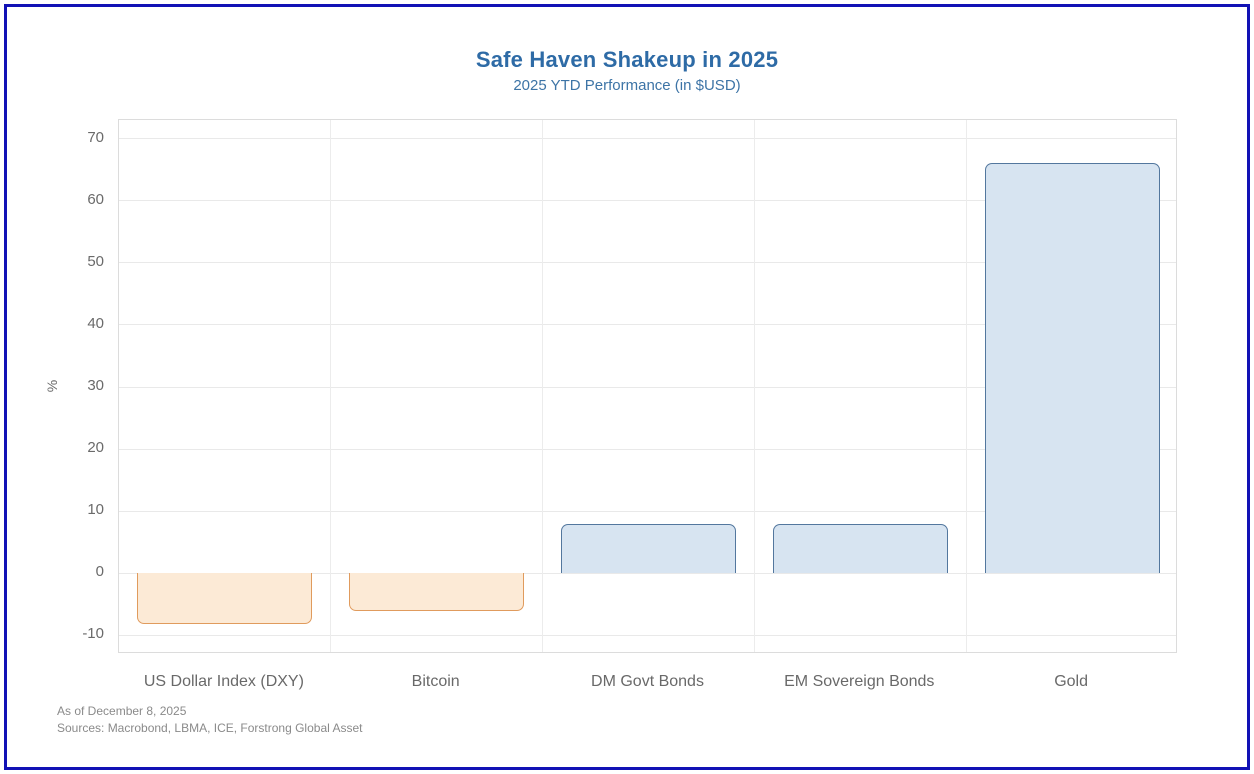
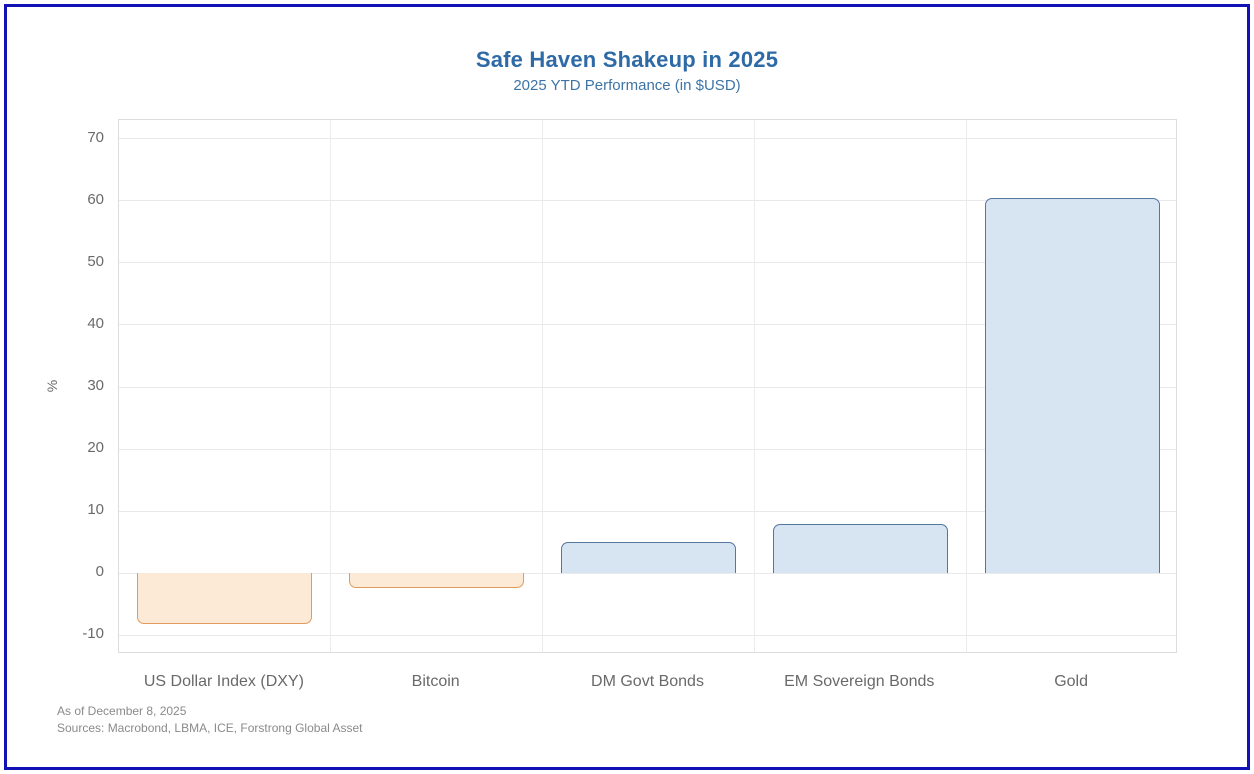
Bitcoin: -6 -> -2
DM Govt Bonds: 8 -> 5
Gold: 66 -> 60
